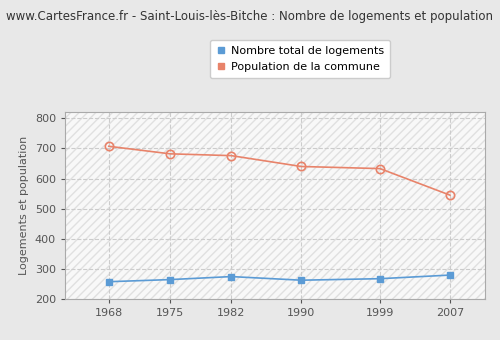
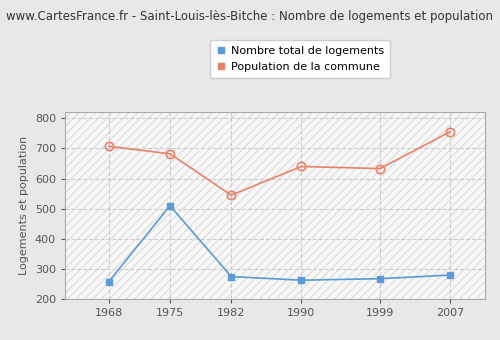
Nombre total de logements/1975: 265 -> 510
Population de la commune/1982: 676 -> 545
Population de la commune/2007: 545 -> 755
